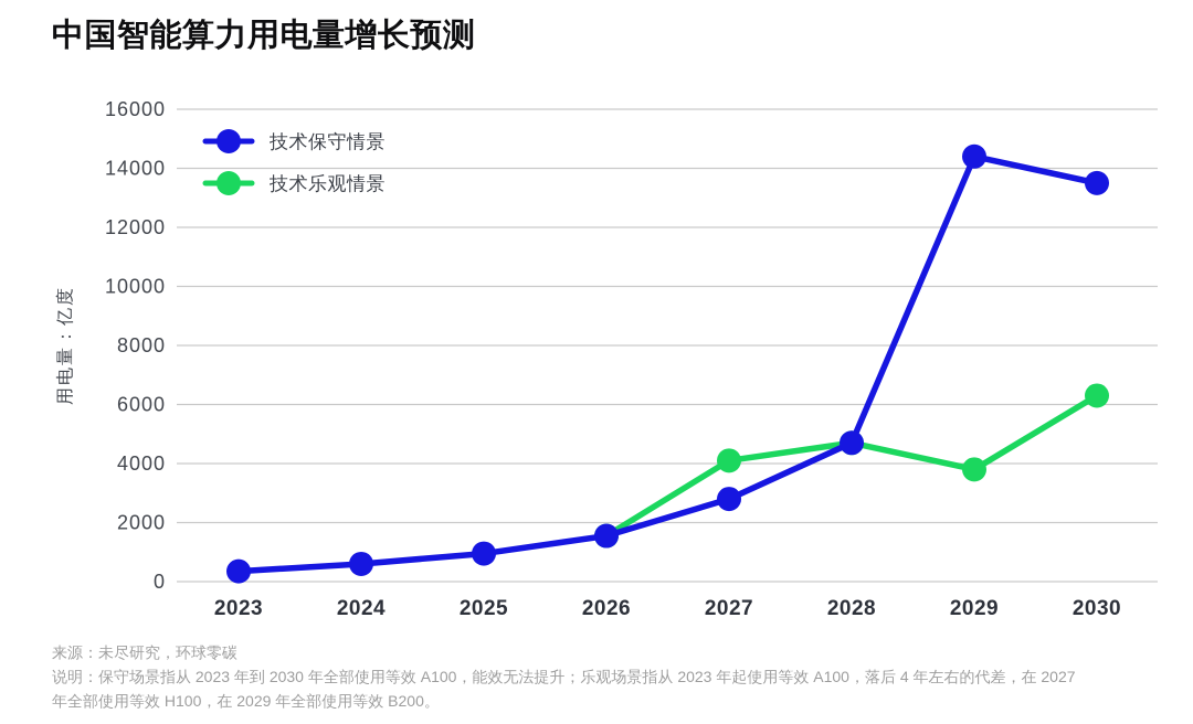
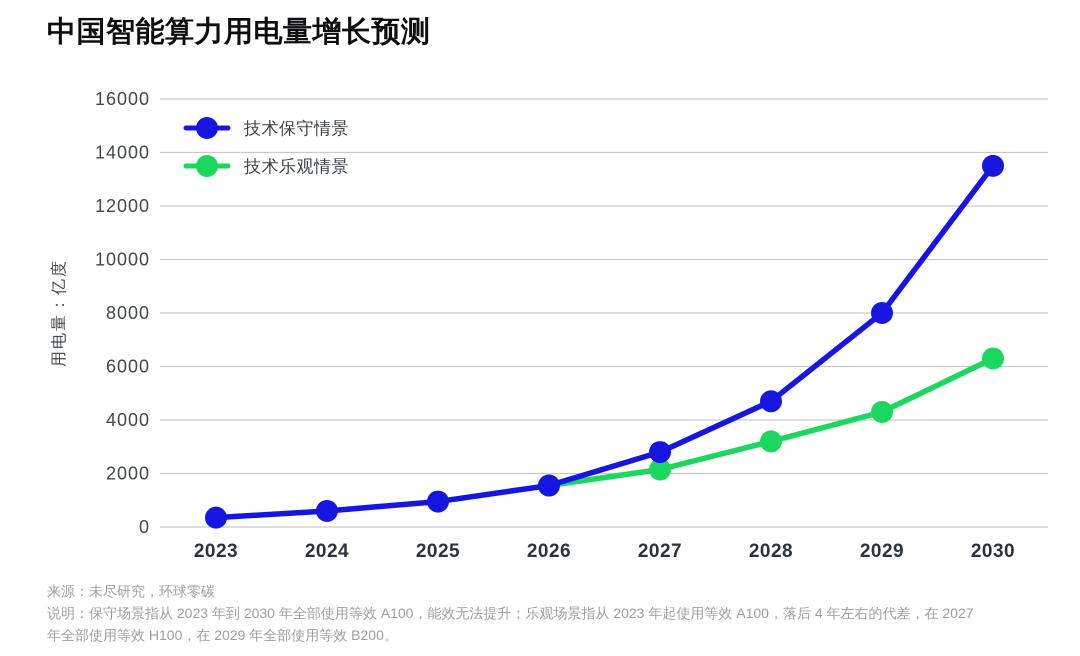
技术乐观情景/2027: 4100 -> 2200
技术乐观情景/2028: 4700 -> 3200
技术保守情景/2029: 14400 -> 8000
技术乐观情景/2029: 3800 -> 4300
